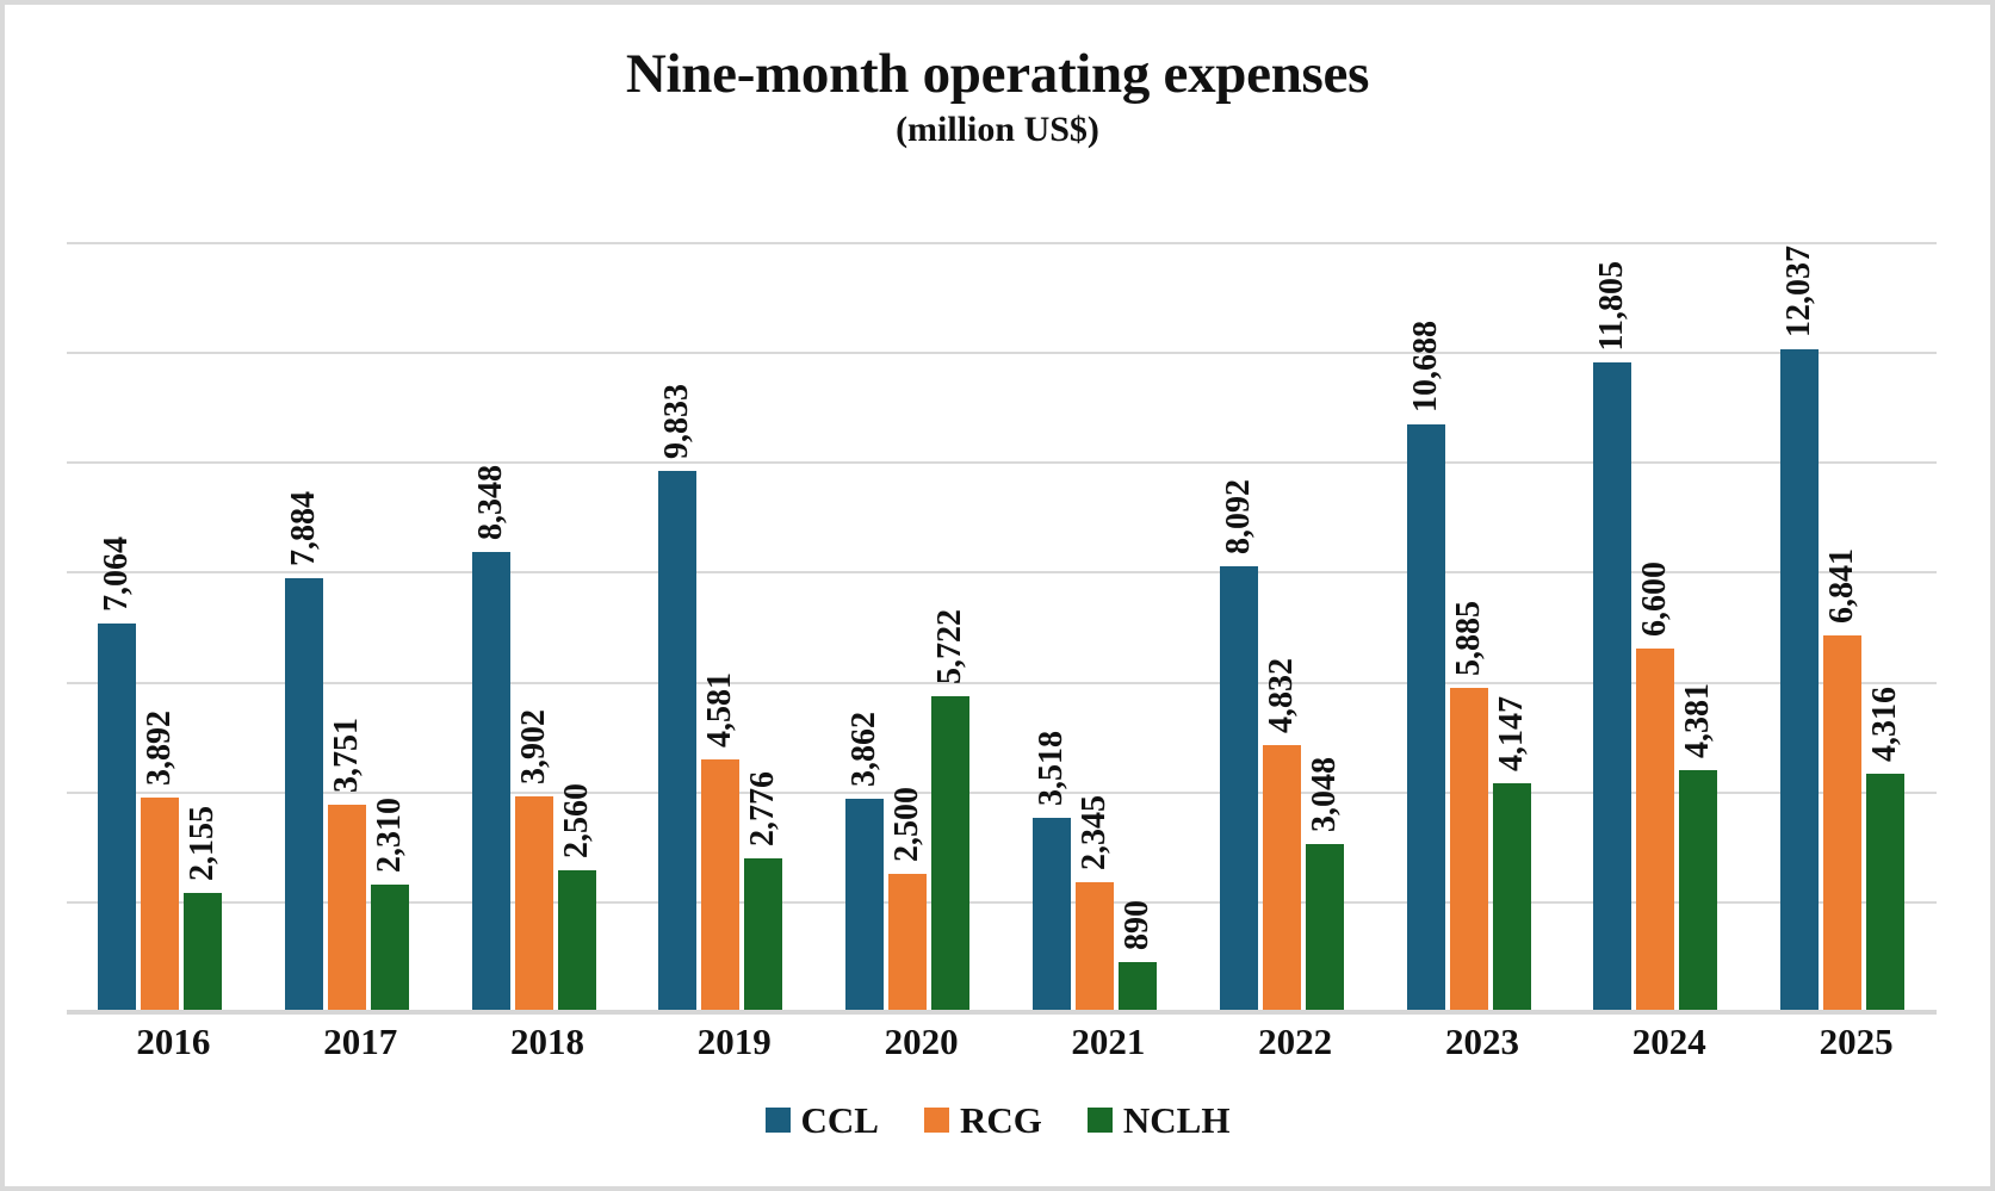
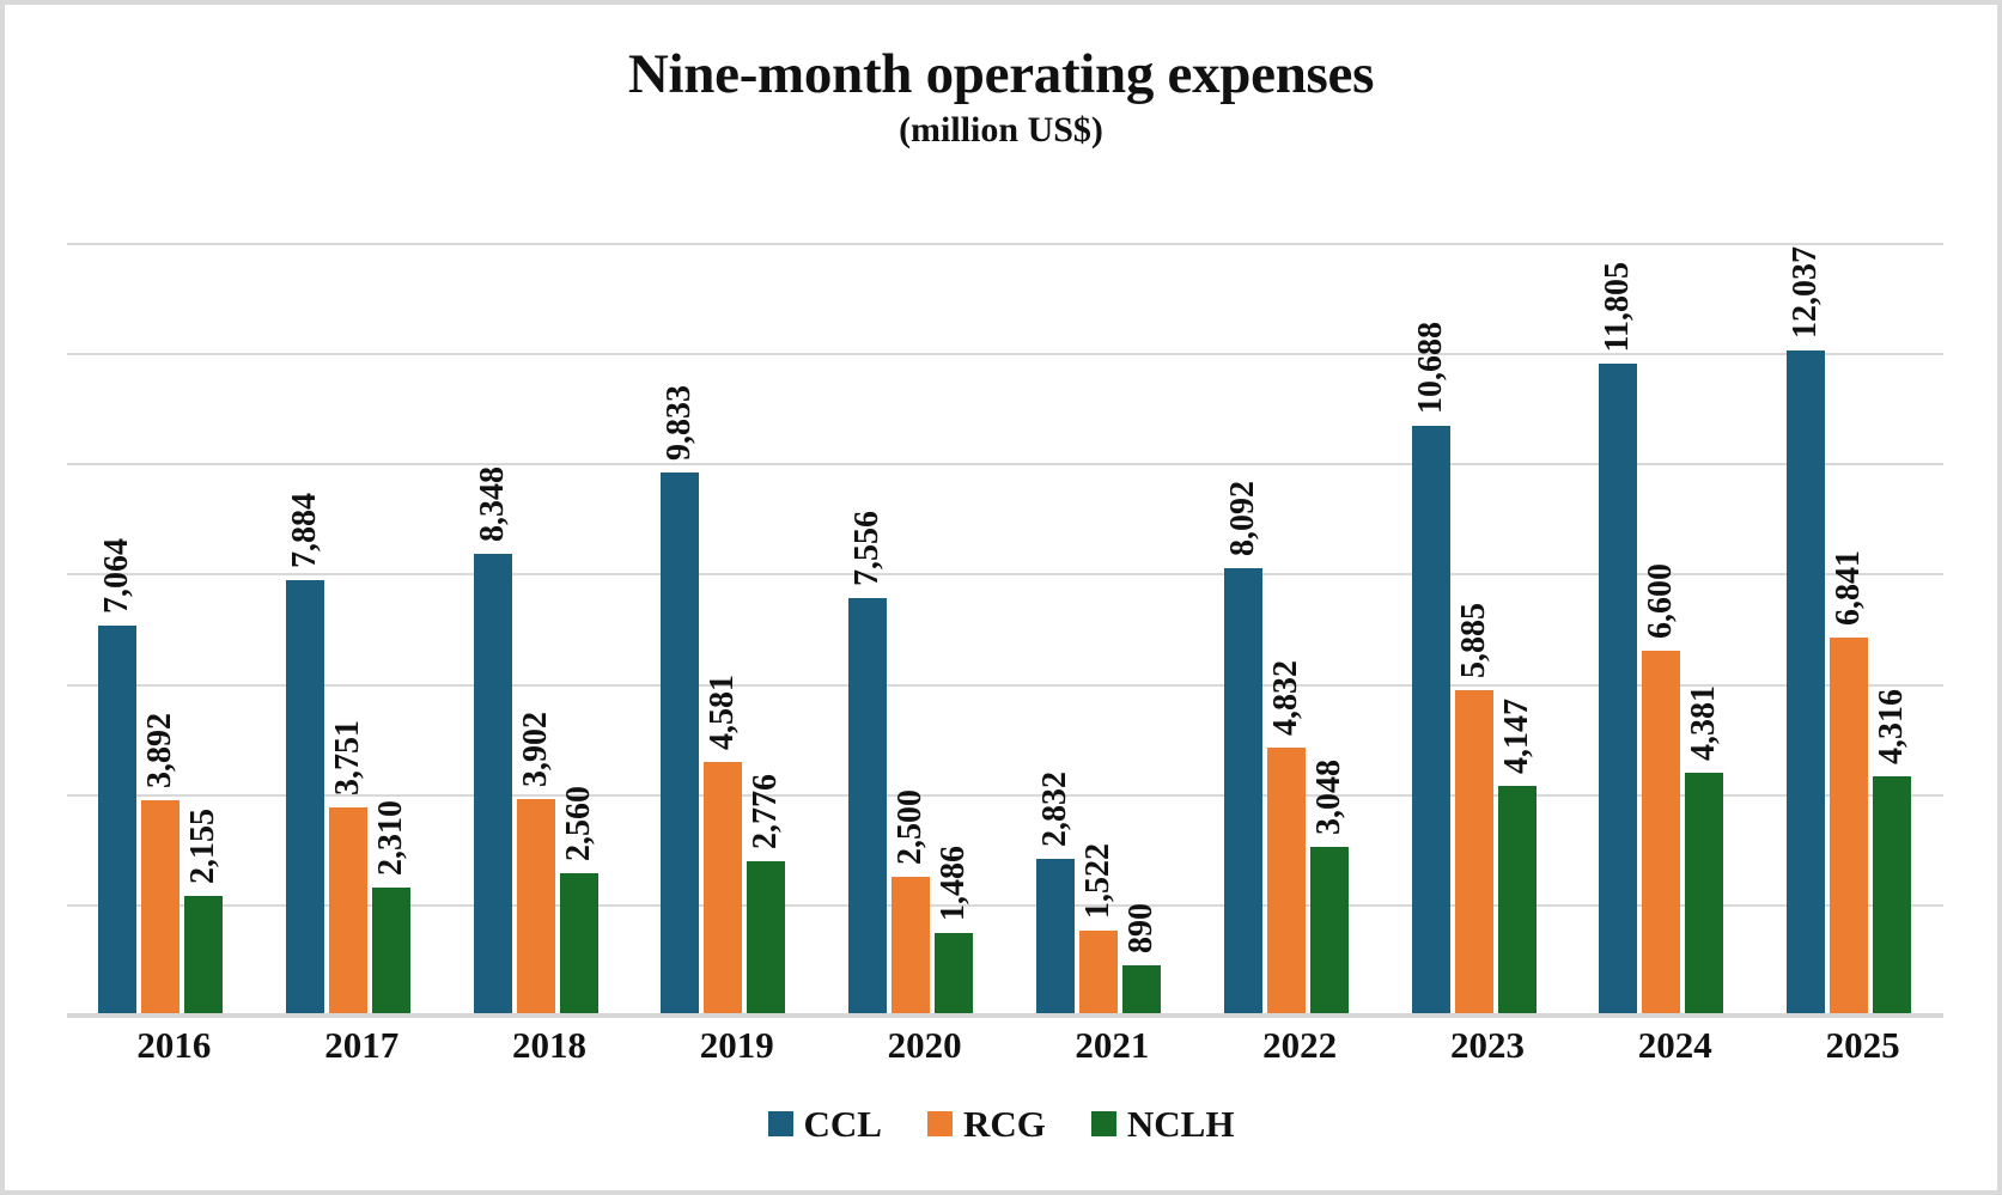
CCL/2020: 3,862 -> 7,556
NCLH/2020: 5,722 -> 1,486
CCL/2021: 3,518 -> 2,832
RCG/2021: 2,345 -> 1,522
